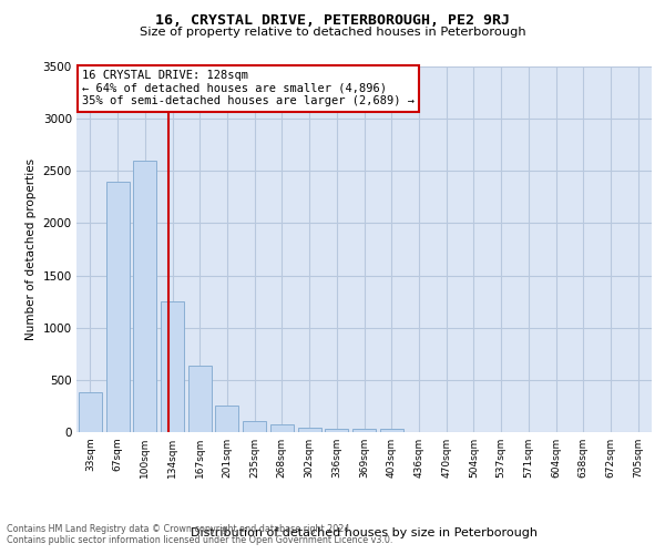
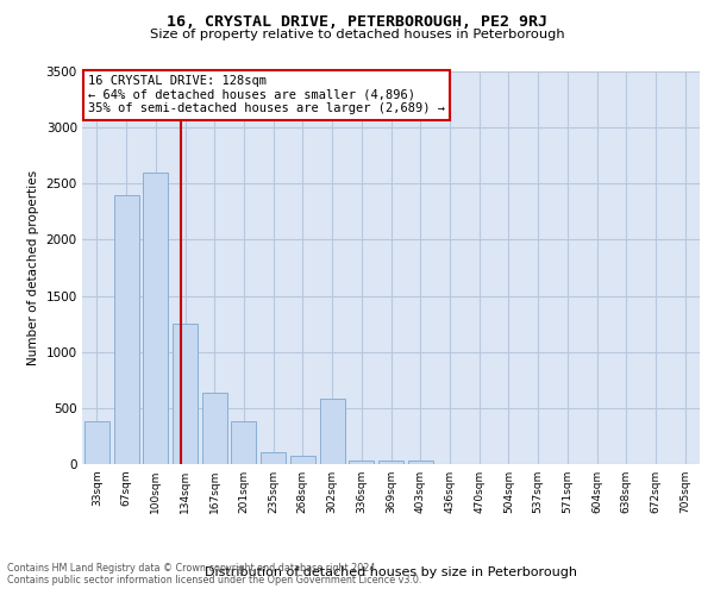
201sqm: 260 -> 380
302sqm: 40 -> 580
